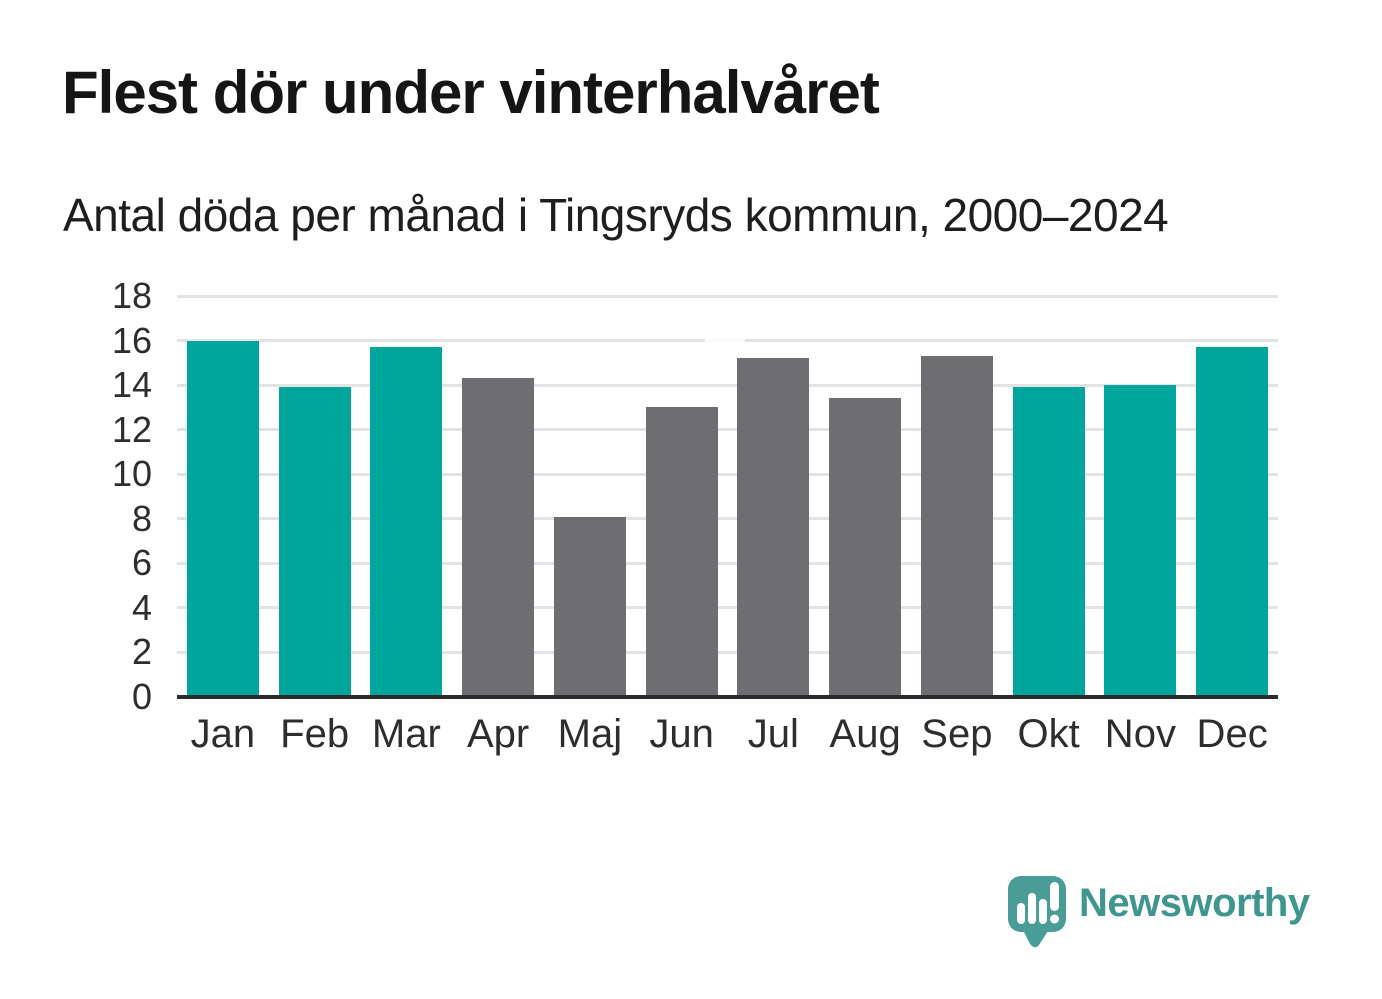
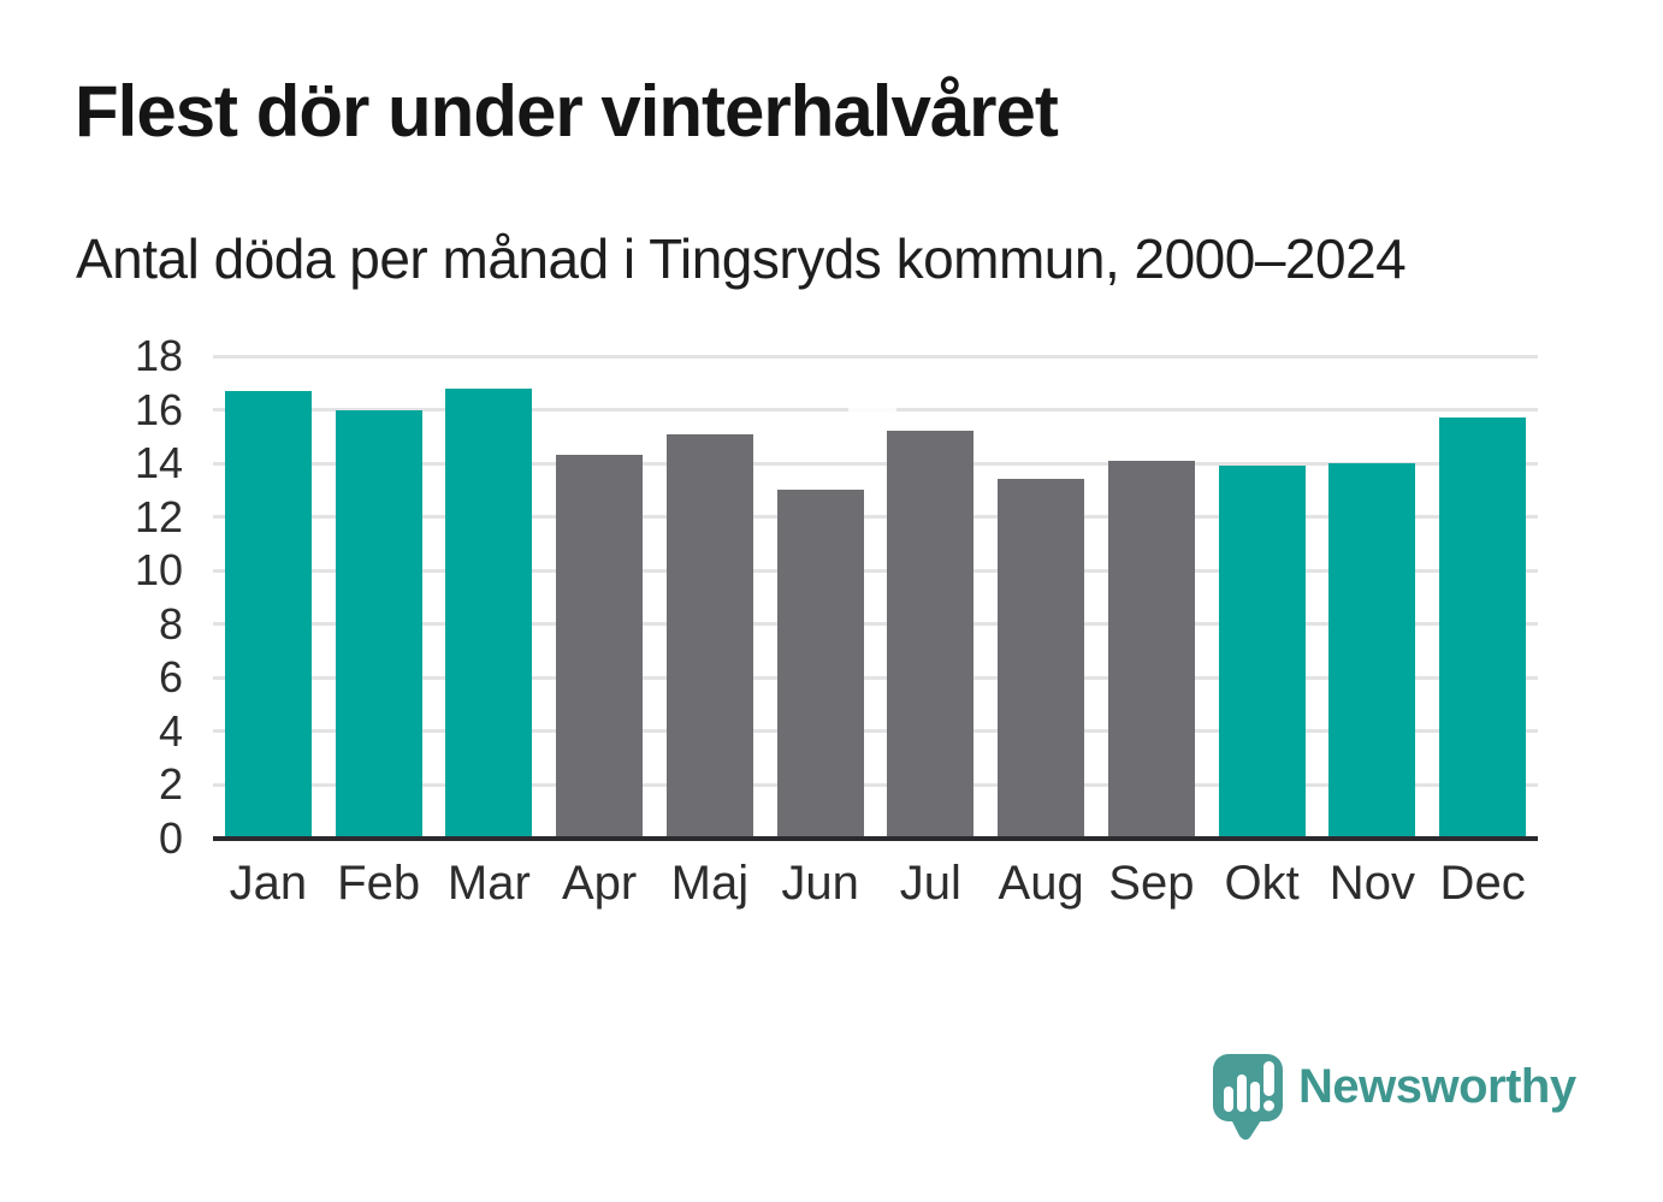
Jan: 16.0 -> 16.7
Feb: 13.9 -> 16.0
Mar: 15.7 -> 16.8
Maj: 8.1 -> 15.1
Sep: 15.3 -> 14.1
